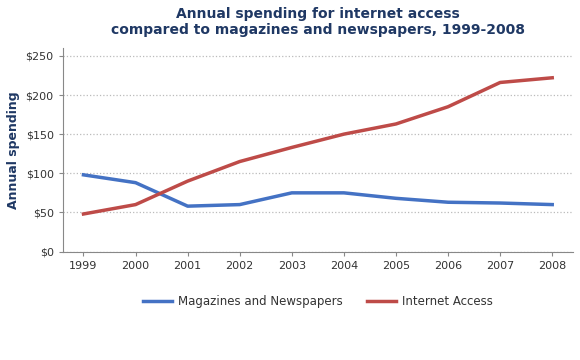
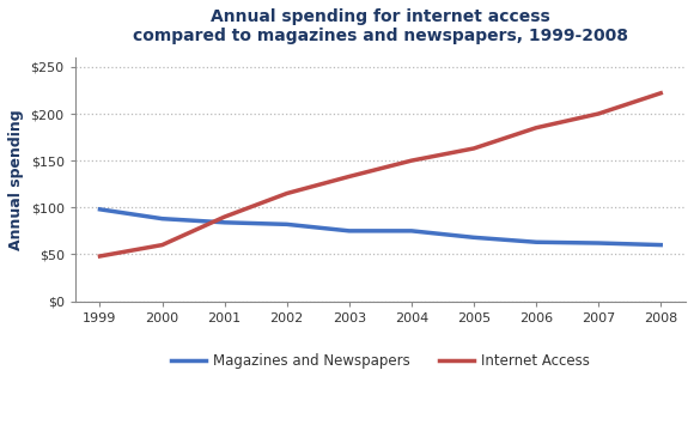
Magazines and Newspapers/2001: $58 -> $84
Magazines and Newspapers/2002: $60 -> $82
Internet Access/2007: $216 -> $200
